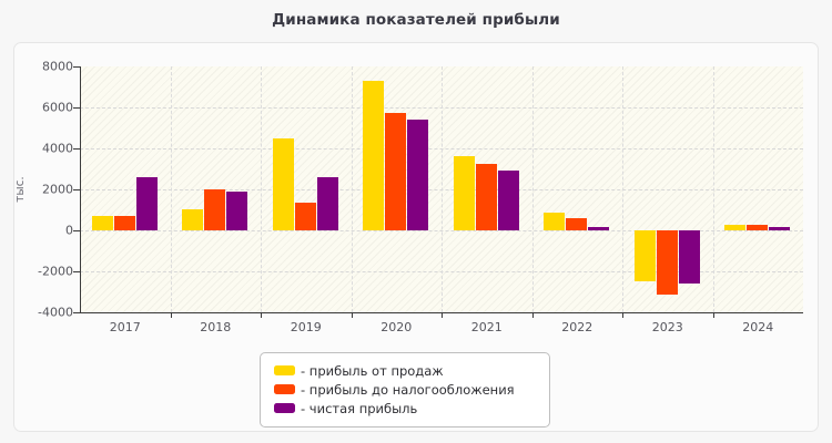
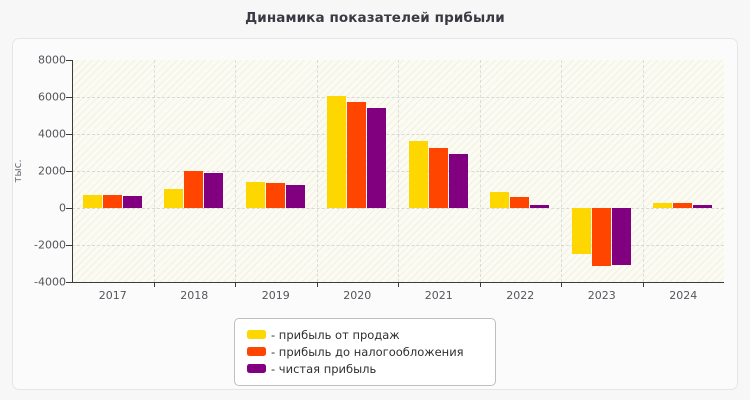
- чистая прибыль/2017: 2600 -> 700
- прибыль от продаж/2019: 4500 -> 1400
- чистая прибыль/2019: 2600 -> 1200
- прибыль от продаж/2020: 7300 -> 6100
- чистая прибыль/2023: -2600 -> -3100
